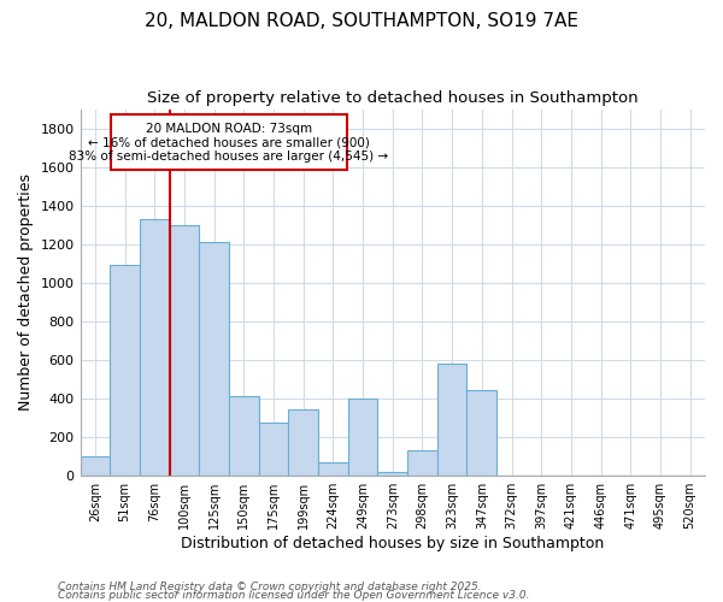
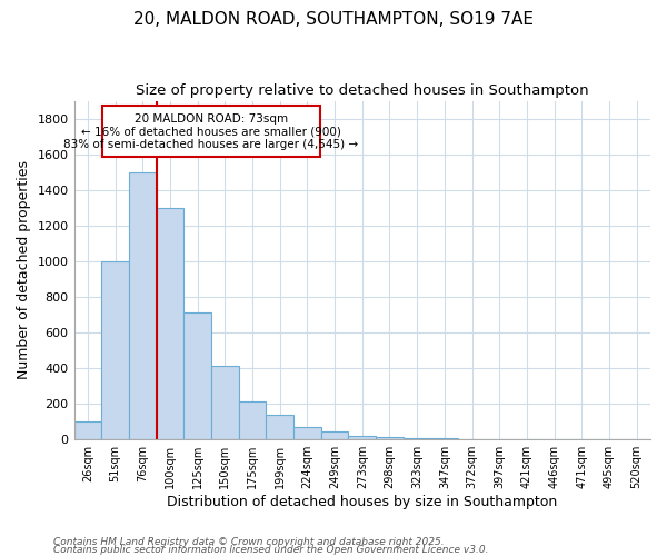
51sqm: 1090 -> 1000
76sqm: 1330 -> 1500
125sqm: 1210 -> 710
175sqm: 270 -> 210
199sqm: 340 -> 140
249sqm: 400 -> 40
298sqm: 130 -> 10
323sqm: 580 -> 0
347sqm: 440 -> 0
